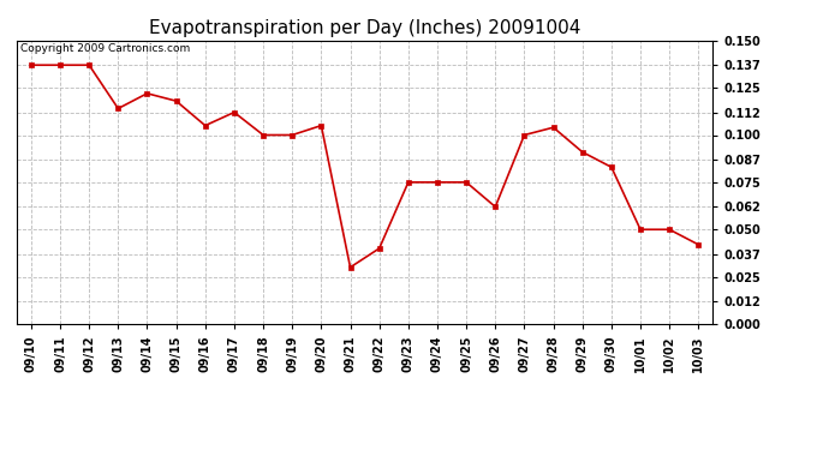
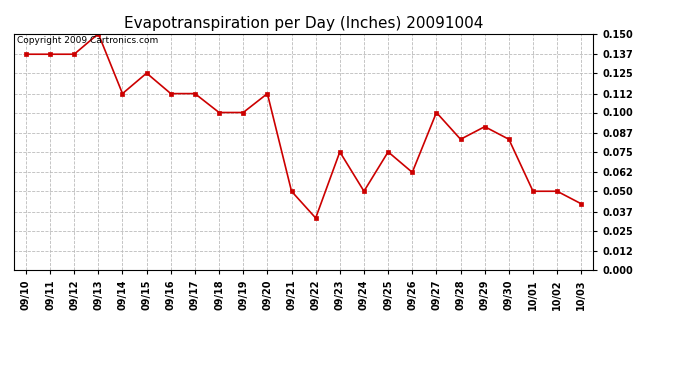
09/13: 0.114 -> 0.150
09/14: 0.122 -> 0.112
09/15: 0.118 -> 0.125
09/16: 0.105 -> 0.112
09/20: 0.105 -> 0.112
09/21: 0.030 -> 0.050
09/22: 0.040 -> 0.033
09/24: 0.075 -> 0.050
09/28: 0.104 -> 0.083
